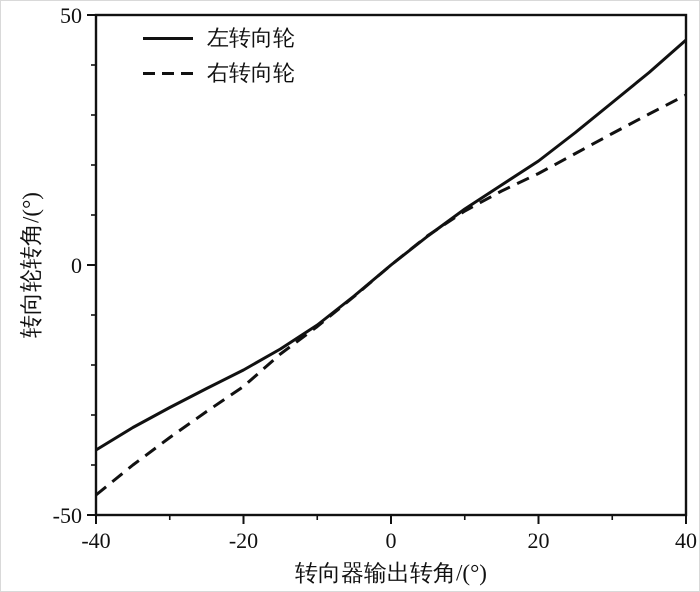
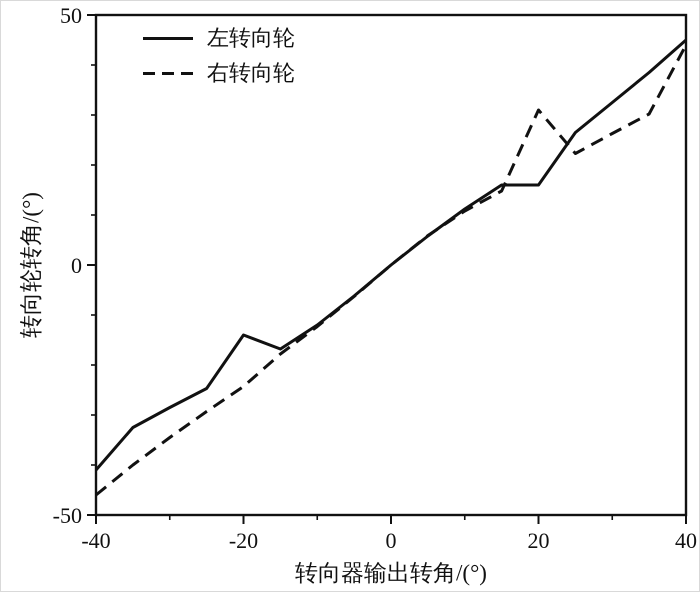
左转向轮/-40: -37 -> -41
左转向轮/-20: -21 -> -14
左转向轮/20: 21 -> 16
右转向轮/20: 18 -> 31
右转向轮/40: 34 -> 44
